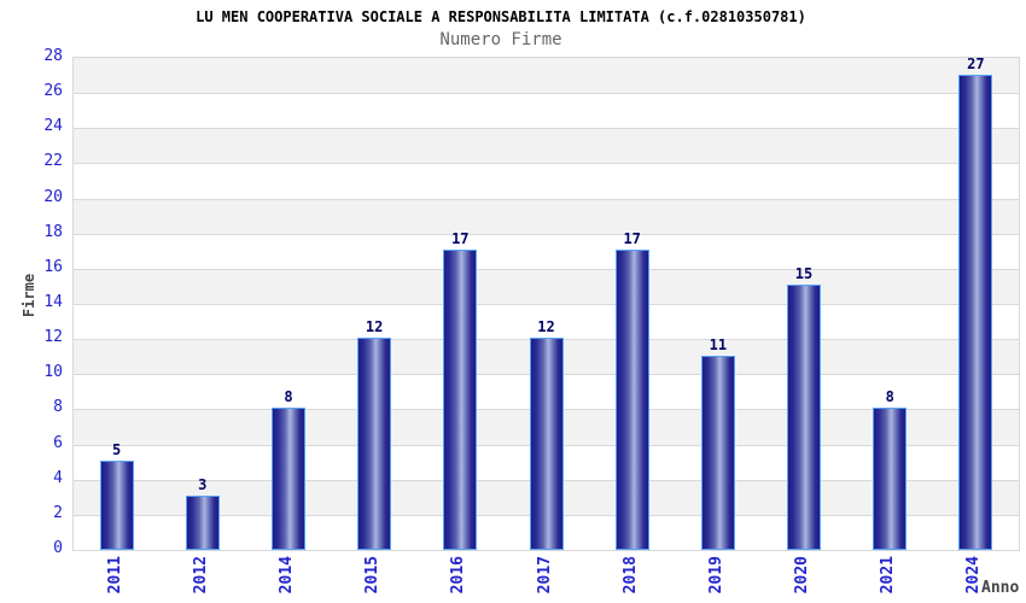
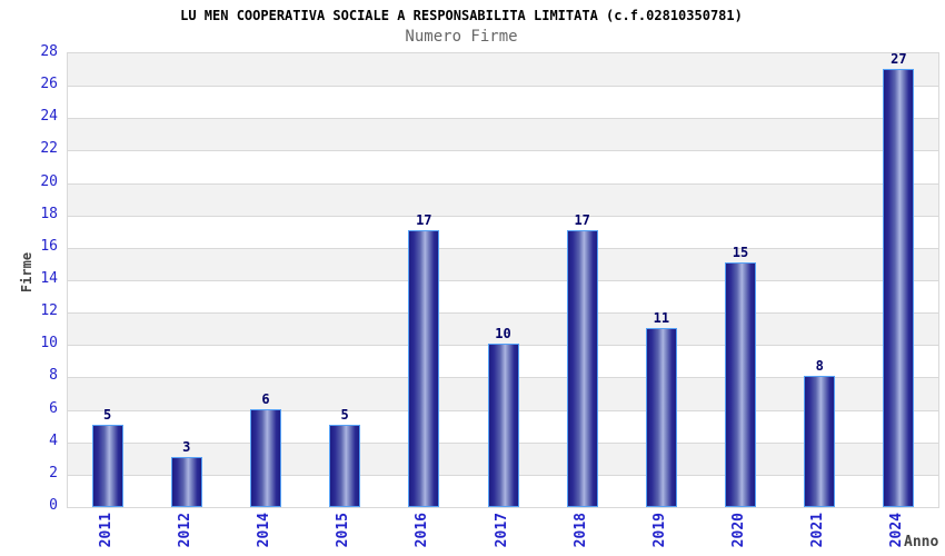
2014: 8 -> 6
2015: 12 -> 5
2017: 12 -> 10
